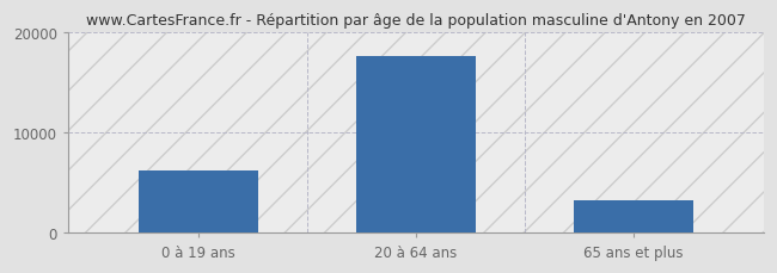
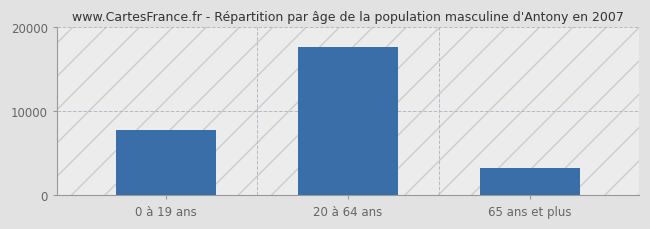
0 à 19 ans: 6200 -> 7800
